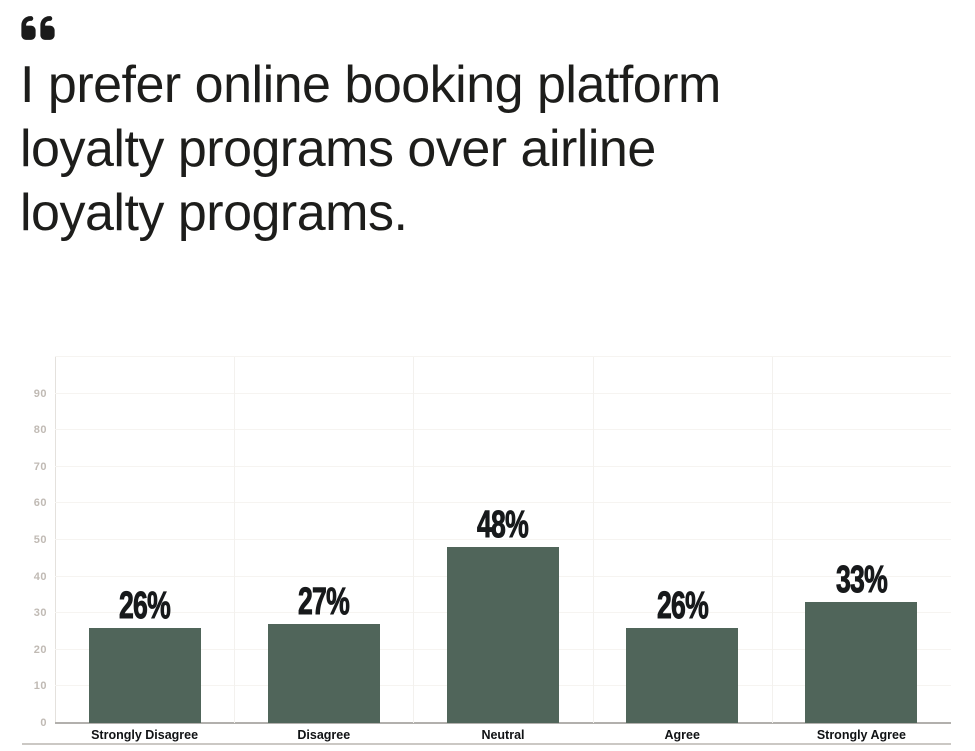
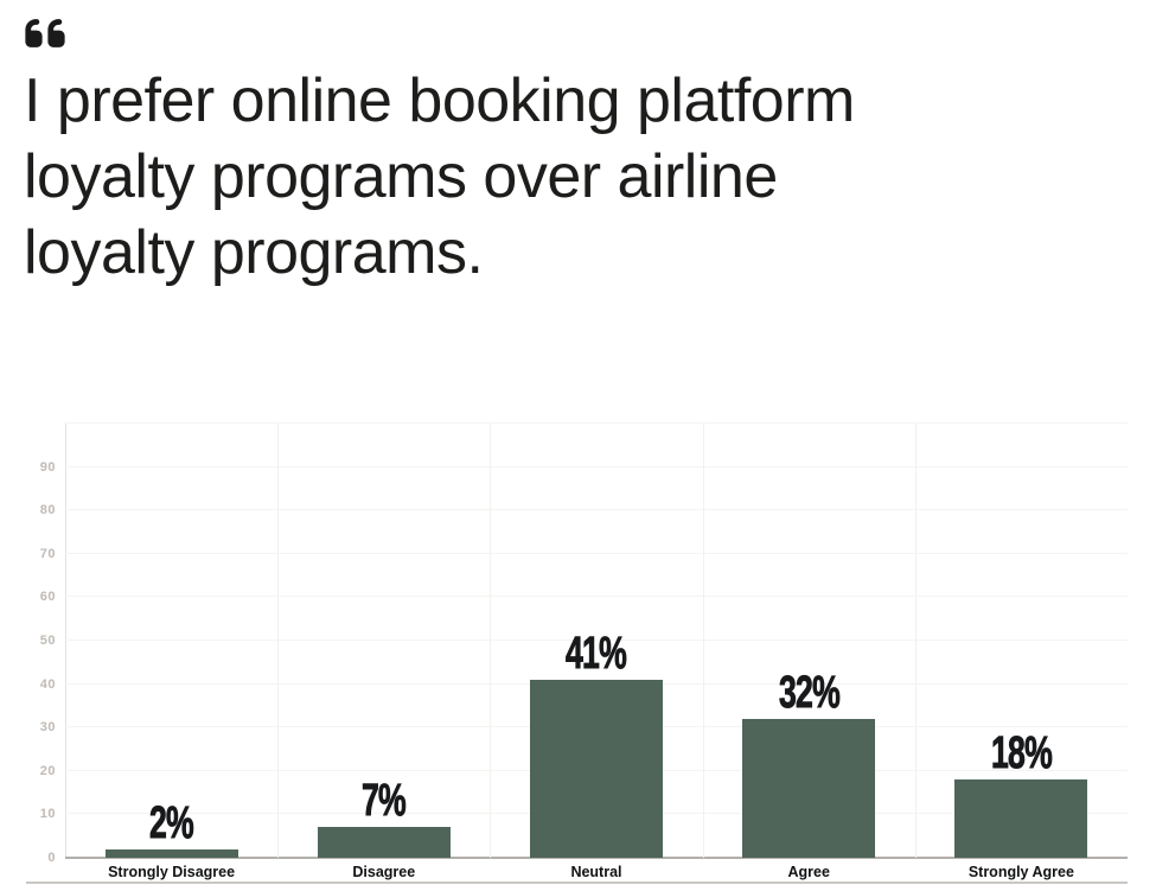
Strongly Disagree: 26% -> 2%
Disagree: 27% -> 7%
Neutral: 48% -> 41%
Agree: 26% -> 32%
Strongly Agree: 33% -> 18%
